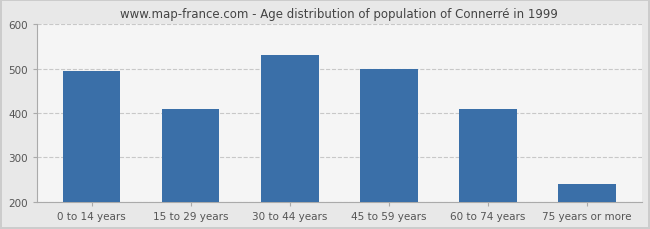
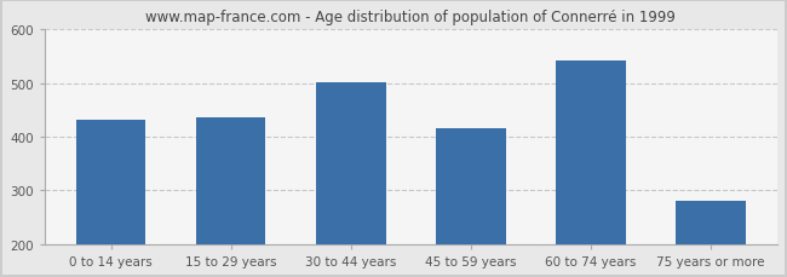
0 to 14 years: 495 -> 432
15 to 29 years: 410 -> 435
30 to 44 years: 530 -> 502
45 to 59 years: 500 -> 415
60 to 74 years: 410 -> 542
75 years or more: 240 -> 280
